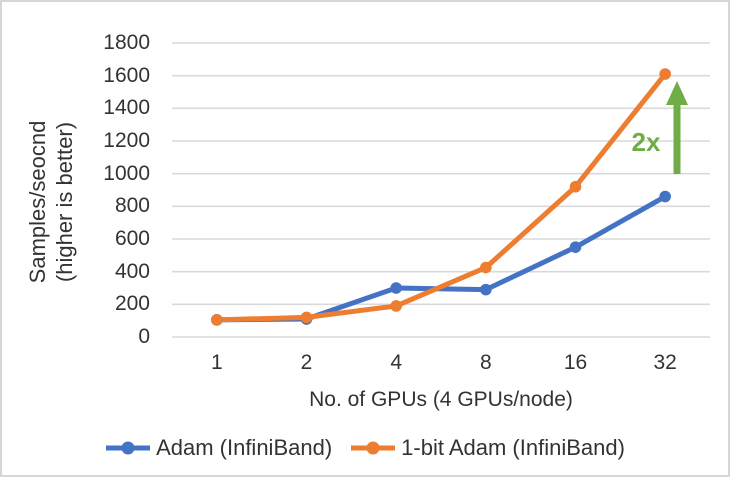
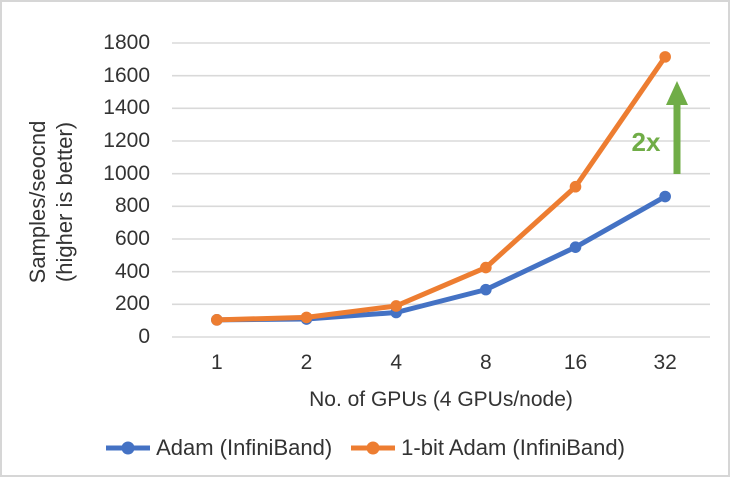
Adam (InfiniBand)/4: 300 -> 150
1-bit Adam (InfiniBand)/32: 1610 -> 1720
